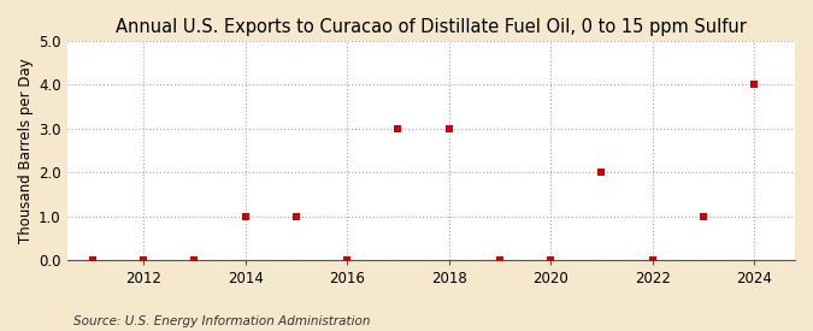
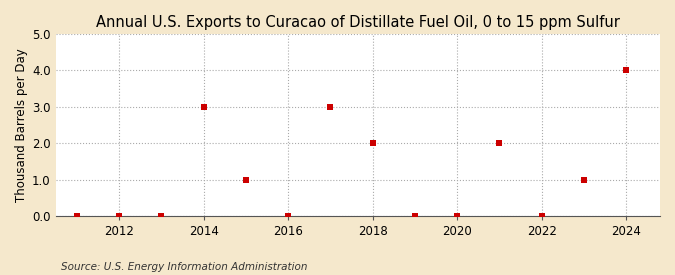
2014: 1 -> 3
2018: 3 -> 2
